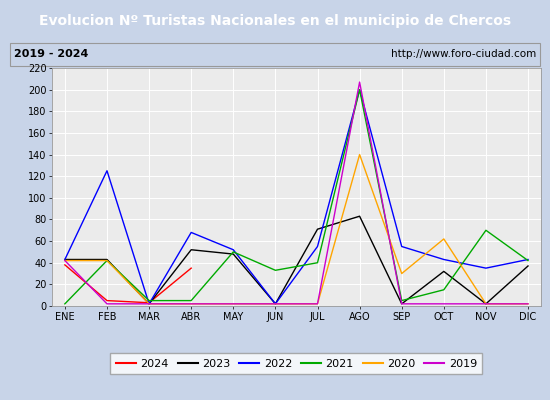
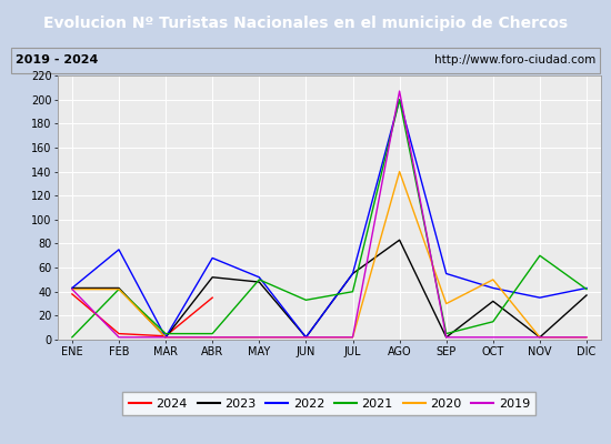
2022/FEB: 125 -> 75
2023/JUL: 71 -> 55
2020/OCT: 62 -> 50
